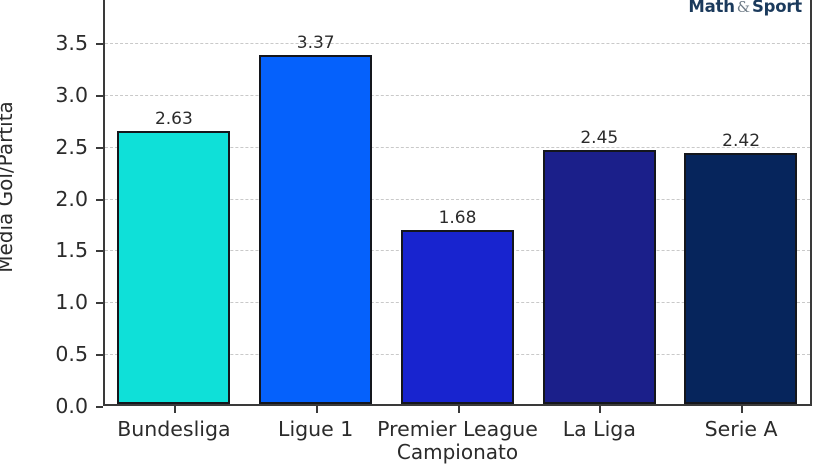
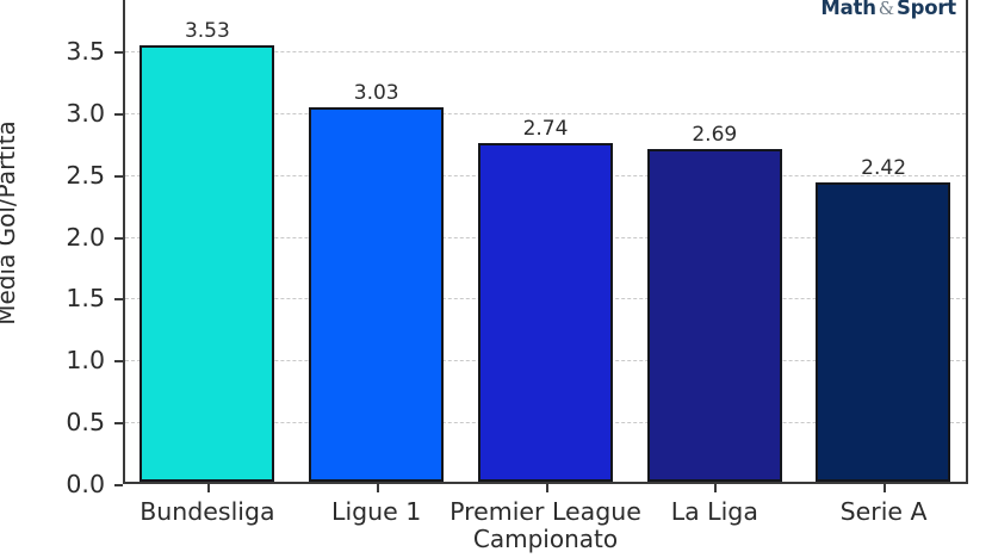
Bundesliga: 2.63 -> 3.53
Ligue 1: 3.37 -> 3.03
Premier League: 1.68 -> 2.74
La Liga: 2.45 -> 2.69
